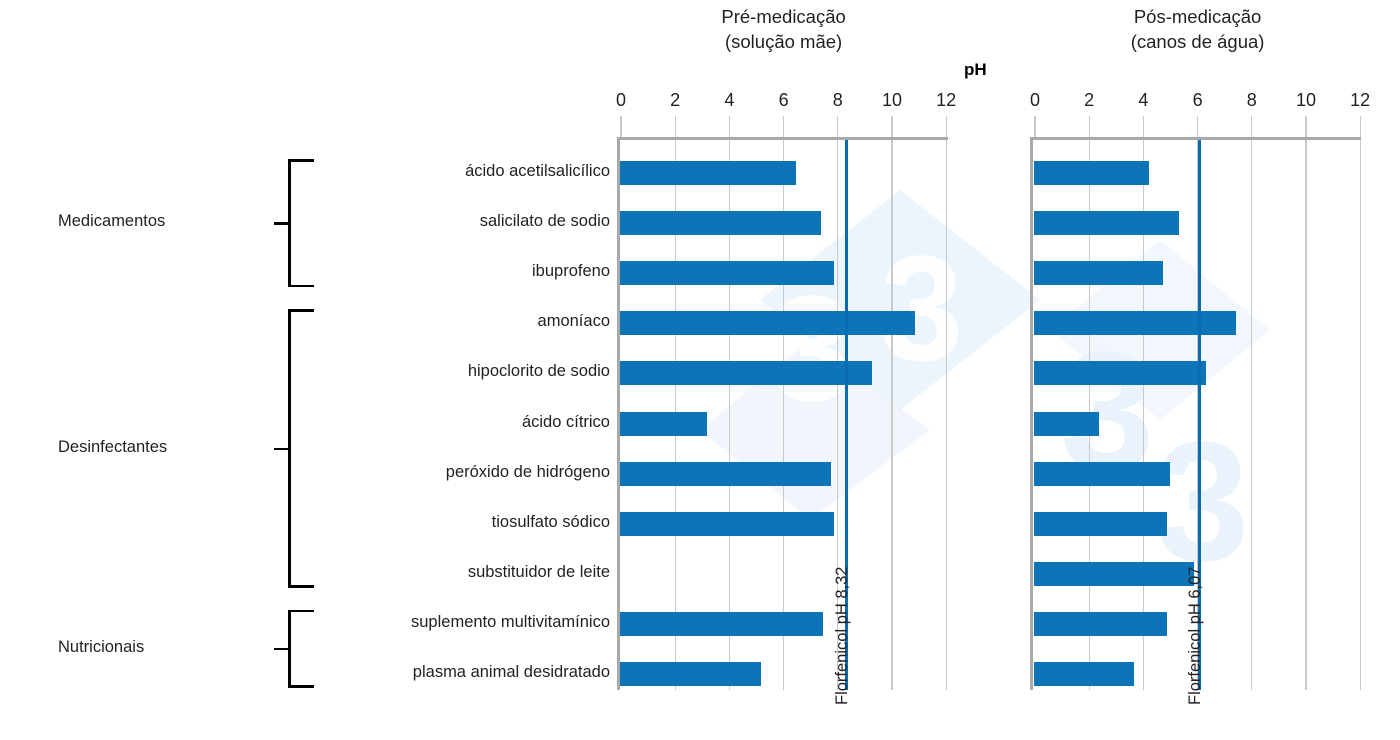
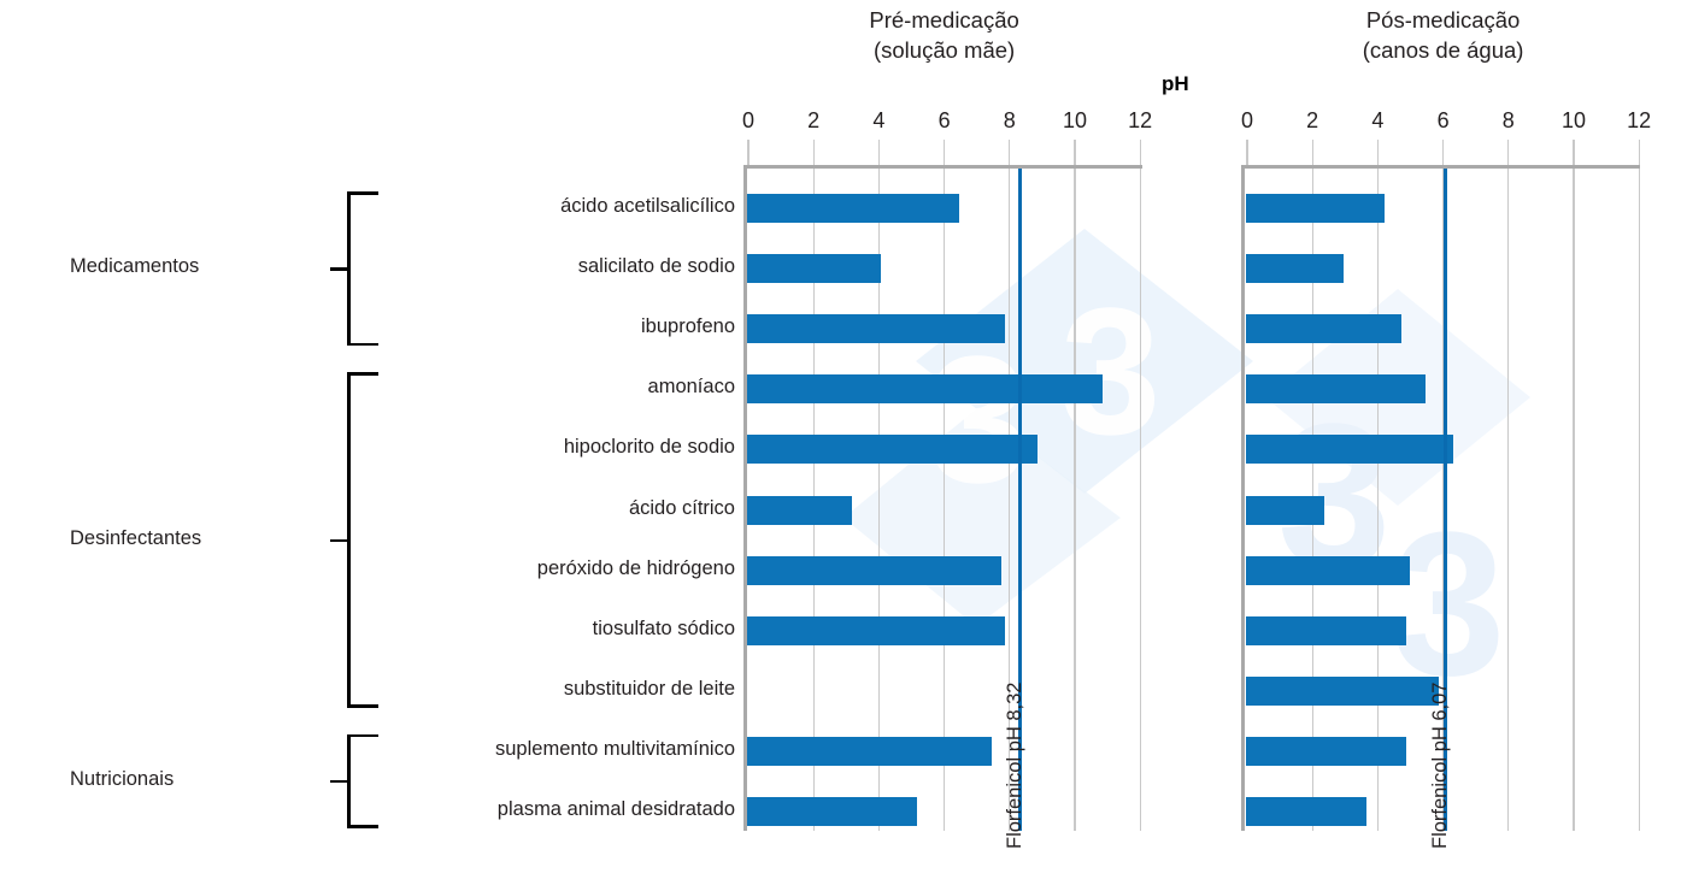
Pré-medicação (solução mãe)/salicilato de sodio: 7.4 -> 4.1
Pós-medicação (canos de água)/salicilato de sodio: 5.3 -> 3.0
Pós-medicação (canos de água)/amoníaco: 7.5 -> 5.5
Pré-medicação (solução mãe)/hipoclorito de sodio: 9.3 -> 8.9
